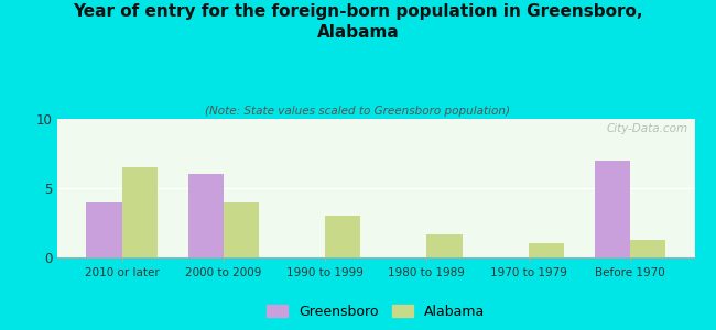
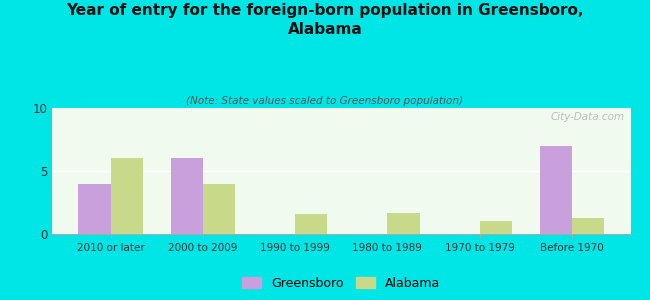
Alabama/2010 or later: 6.5 -> 6.0
Alabama/1990 to 1999: 3.0 -> 1.6
